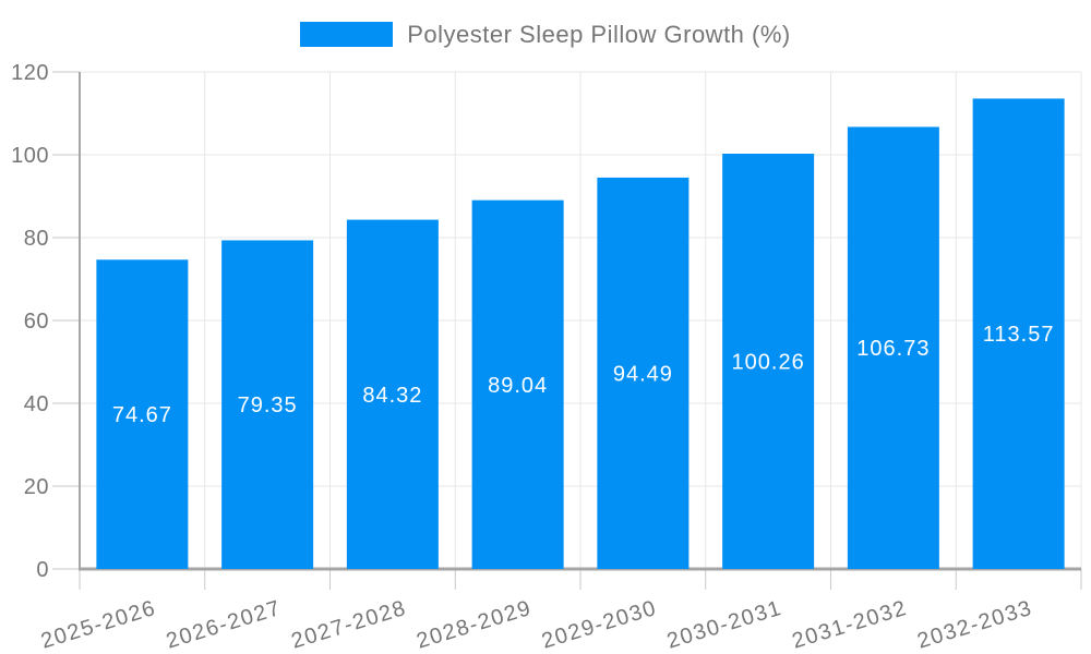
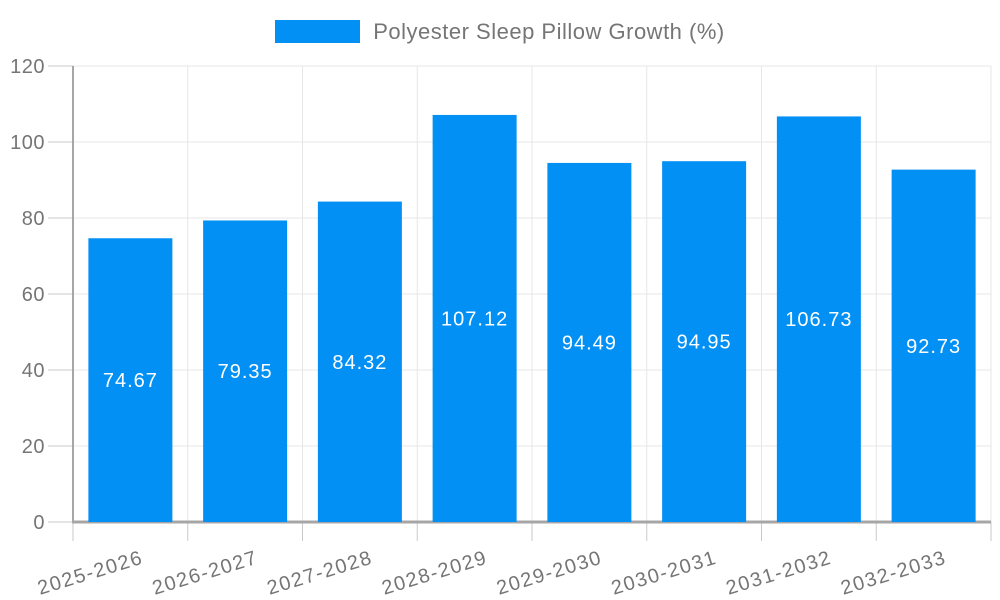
2028-2029: 89.04 -> 107.12
2030-2031: 100.26 -> 94.95
2032-2033: 113.57 -> 92.73
